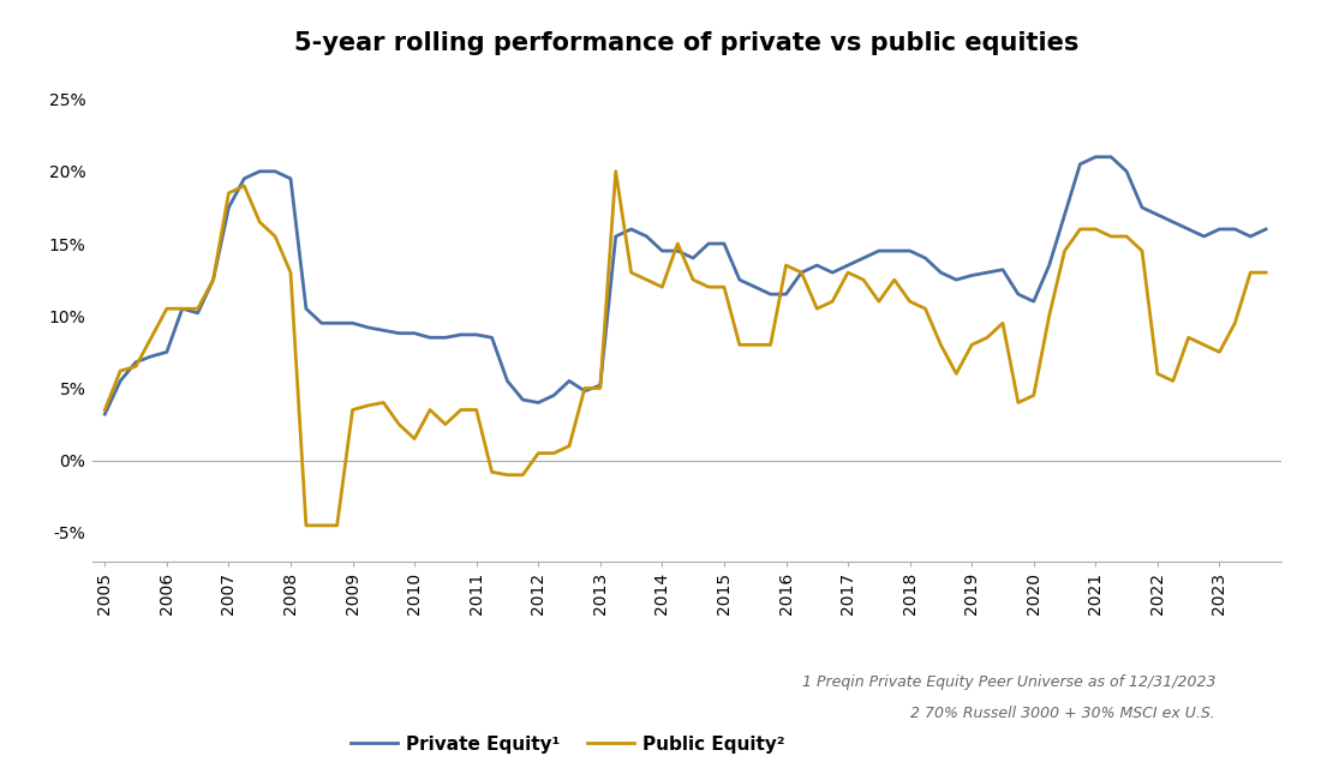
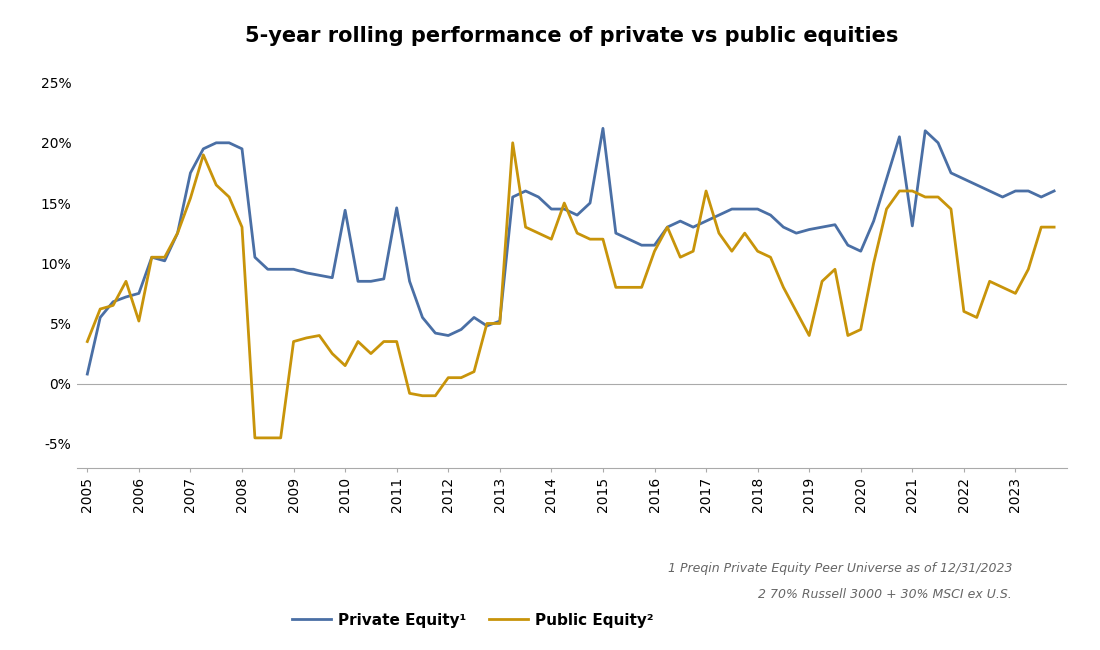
Private Equity¹/2005: 3.2% -> 0.8%
Public Equity²/2006: 10.5% -> 5.2%
Public Equity²/2007: 18.5% -> 15.4%
Private Equity¹/2010: 8.8% -> 14.4%
Private Equity¹/2011: 8.7% -> 14.6%
Private Equity¹/2015: 15.0% -> 21.2%
Public Equity²/2016: 13.5% -> 11.0%
Public Equity²/2017: 13.0% -> 16.0%
Public Equity²/2019: 8.0% -> 4.0%
Private Equity¹/2021: 21.0% -> 13.1%
